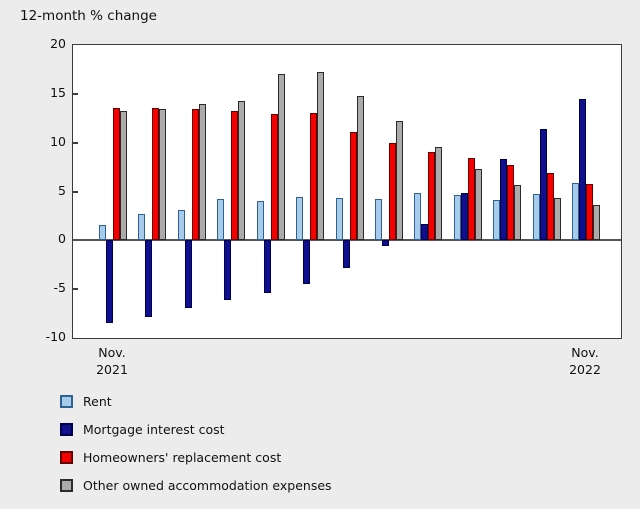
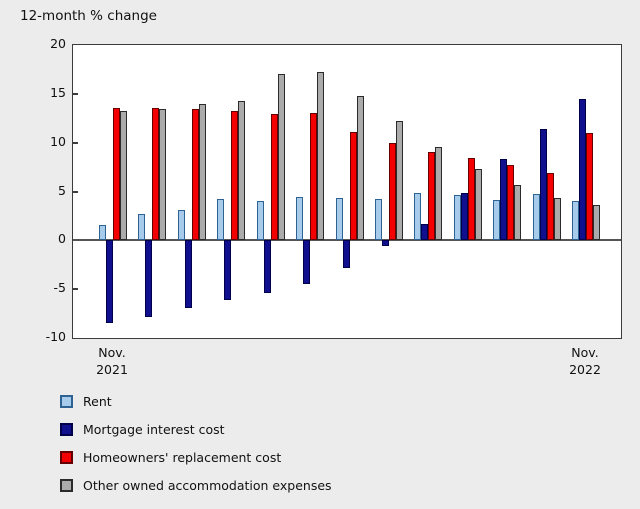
Rent/Nov. 2022: 6 -> 4
Homeowners' replacement cost/Nov. 2022: 6 -> 11
